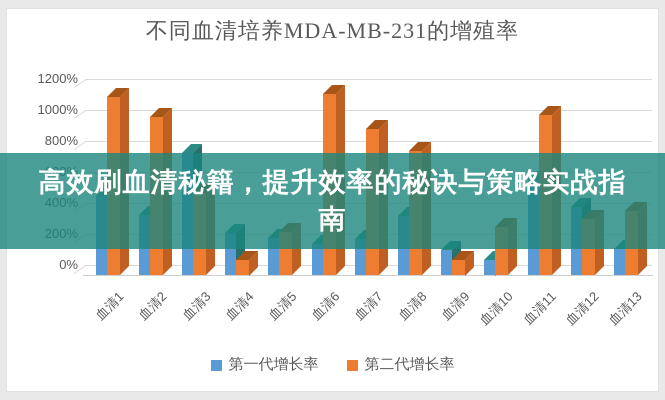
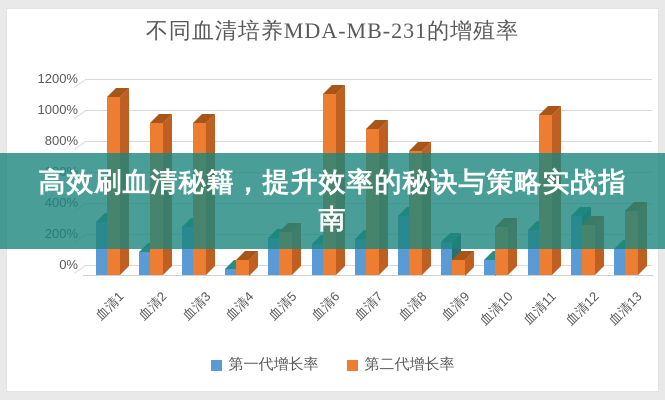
第一代增长率/血清1: 510% -> 340%
第一代增长率/血清2: 390% -> 150%
第二代增长率/血清2: 1020% -> 980%
第一代增长率/血清3: 790% -> 310%
第二代增长率/血清3: 530% -> 980%
第一代增长率/血清4: 270% -> 40%
第一代增长率/血清9: 160% -> 210%
第一代增长率/血清11: 610% -> 290%
第一代增长率/血清12: 440% -> 380%
第二代增长率/血清12: 360% -> 320%
